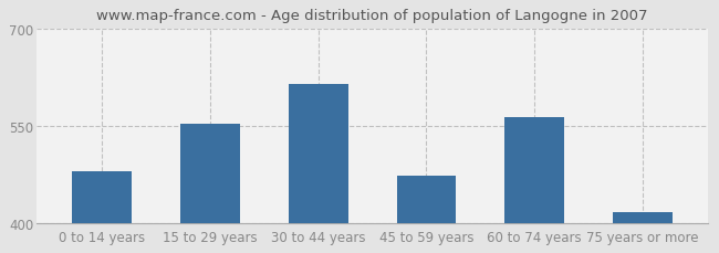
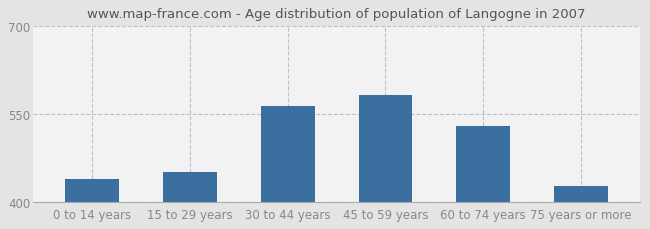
0 to 14 years: 480 -> 440
15 to 29 years: 554 -> 452
30 to 44 years: 614 -> 563
45 to 59 years: 474 -> 582
60 to 74 years: 564 -> 530
75 years or more: 418 -> 428
